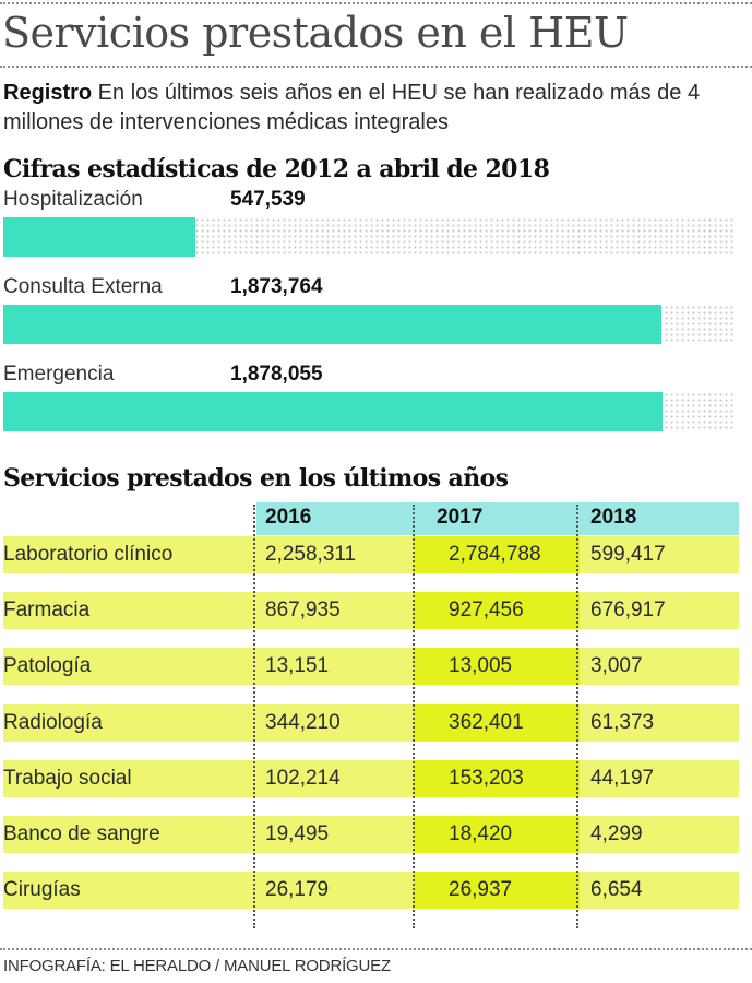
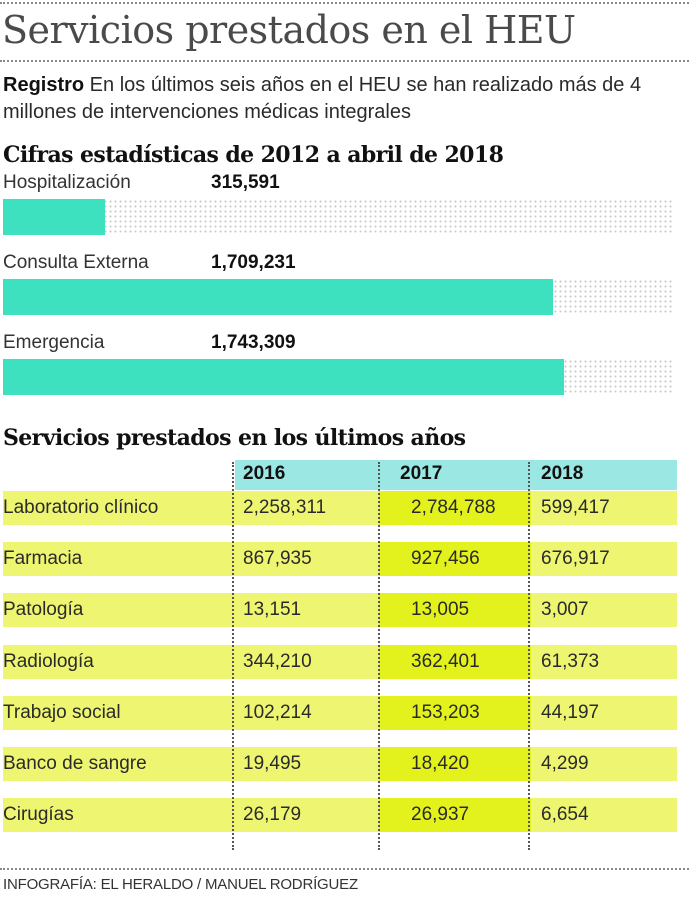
Cifras estadísticas de 2012 a abril de 2018/Hospitalización: 547,539 -> 315,591
Cifras estadísticas de 2012 a abril de 2018/Consulta Externa: 1,873,764 -> 1,709,231
Cifras estadísticas de 2012 a abril de 2018/Emergencia: 1,878,055 -> 1,743,309
